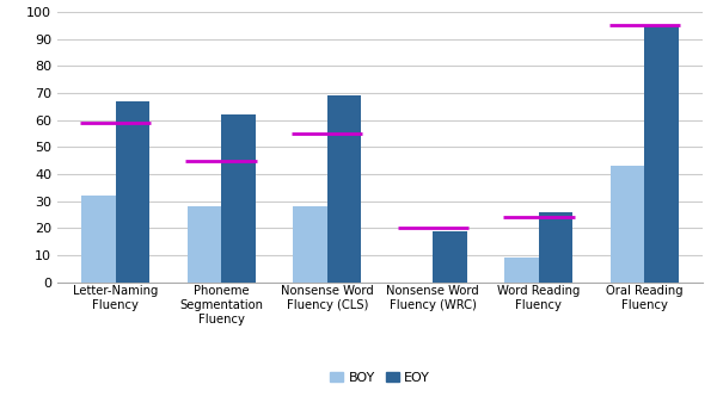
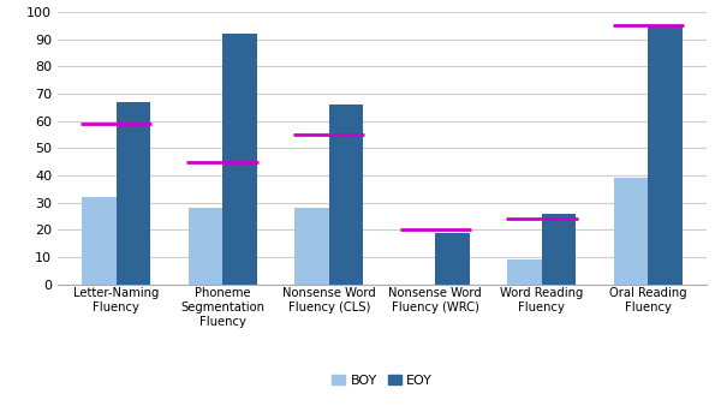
EOY/Phoneme Segmentation Fluency: 62 -> 92
EOY/Nonsense Word Fluency (CLS): 69 -> 66
BOY/Oral Reading Fluency: 43 -> 39
